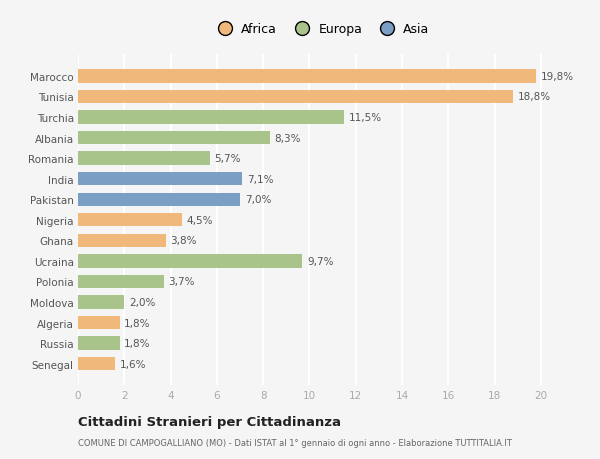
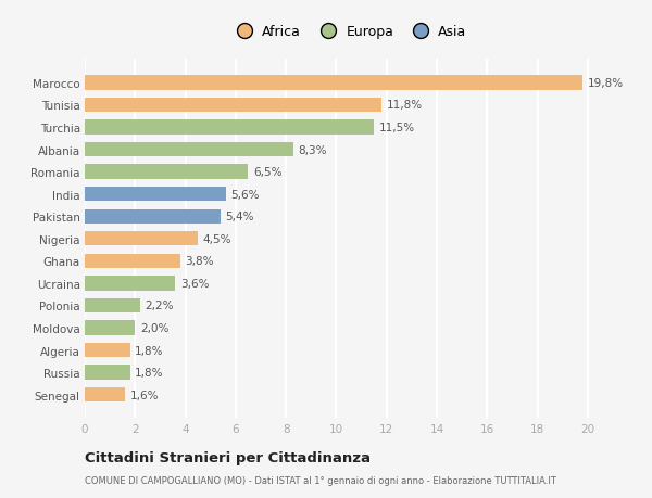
Tunisia: 18,8% -> 11,8%
Romania: 5,7% -> 6,5%
India: 7,1% -> 5,6%
Pakistan: 7,0% -> 5,4%
Ucraina: 9,7% -> 3,6%
Polonia: 3,7% -> 2,2%
